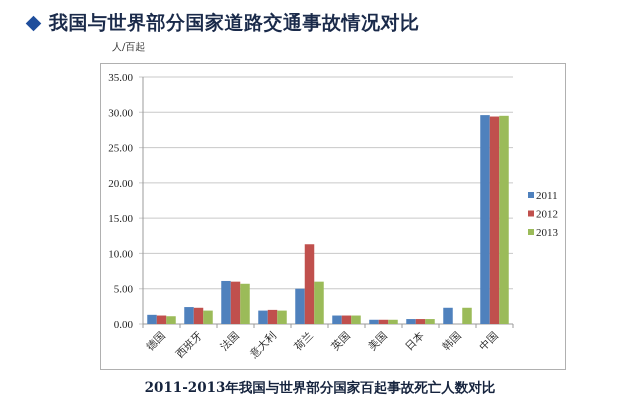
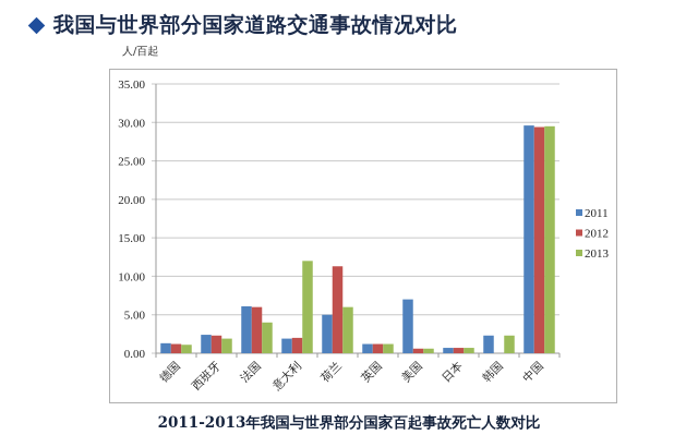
2013/法国: 6 -> 4
2013/意大利: 2 -> 12
2011/美国: 1 -> 7
